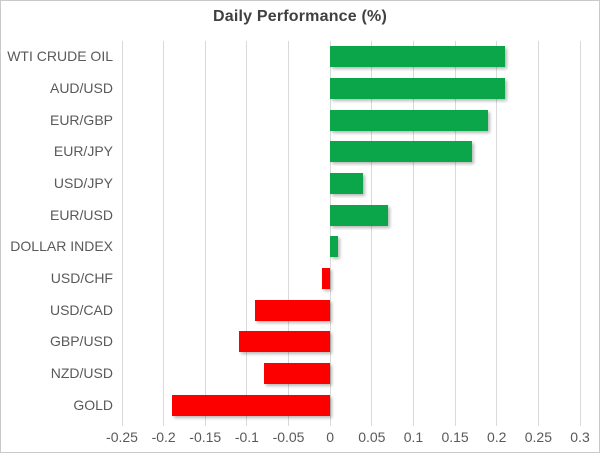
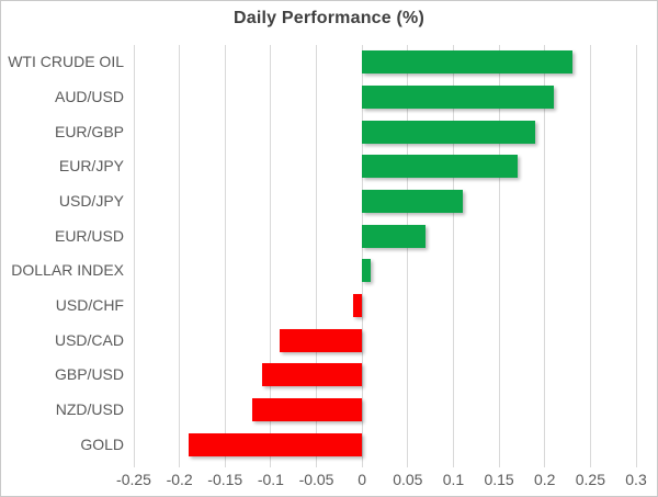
WTI CRUDE OIL: 0.21 -> 0.23
USD/JPY: 0.04 -> 0.11
NZD/USD: -0.08 -> -0.12
